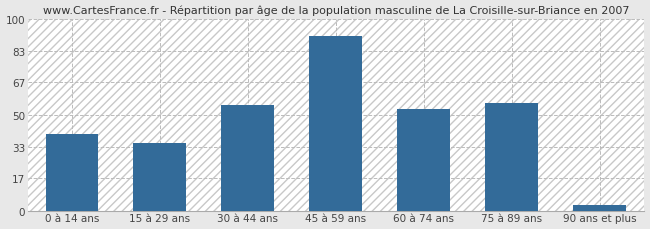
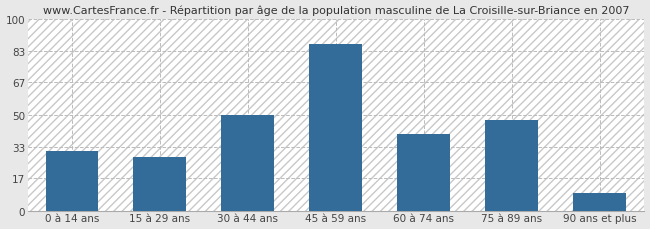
0 à 14 ans: 40 -> 31
15 à 29 ans: 35 -> 28
30 à 44 ans: 55 -> 50
45 à 59 ans: 91 -> 87
60 à 74 ans: 53 -> 40
75 à 89 ans: 56 -> 47
90 ans et plus: 3 -> 9
